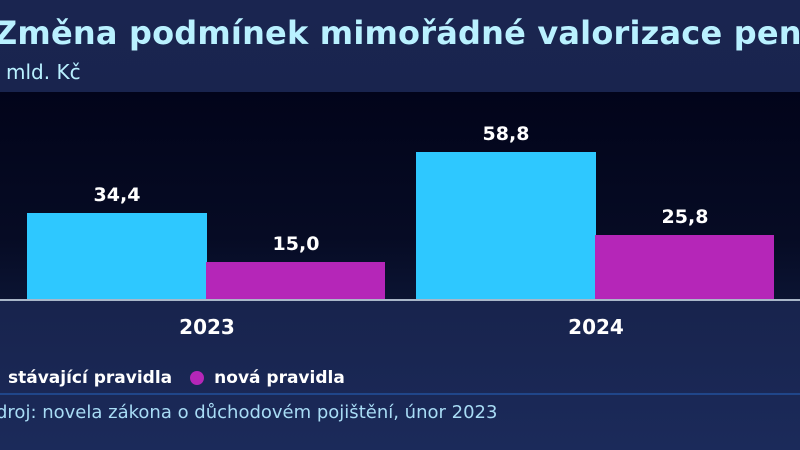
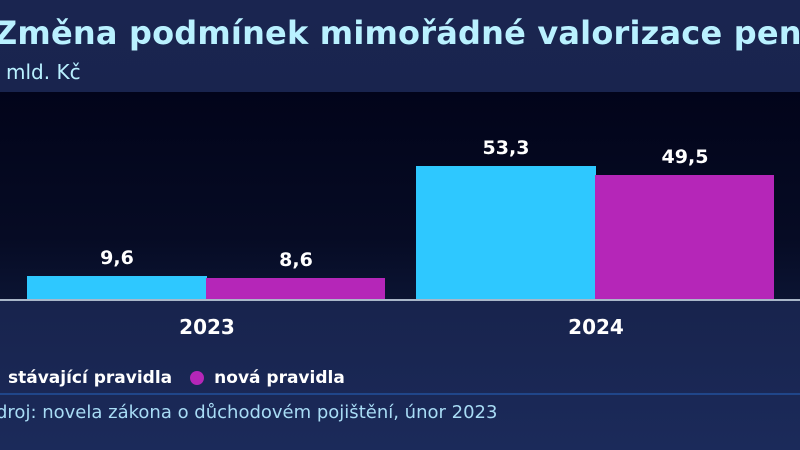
stávající pravidla/2023: 34,4 -> 9,6
nová pravidla/2023: 15,0 -> 8,6
stávající pravidla/2024: 58,8 -> 53,3
nová pravidla/2024: 25,8 -> 49,5
